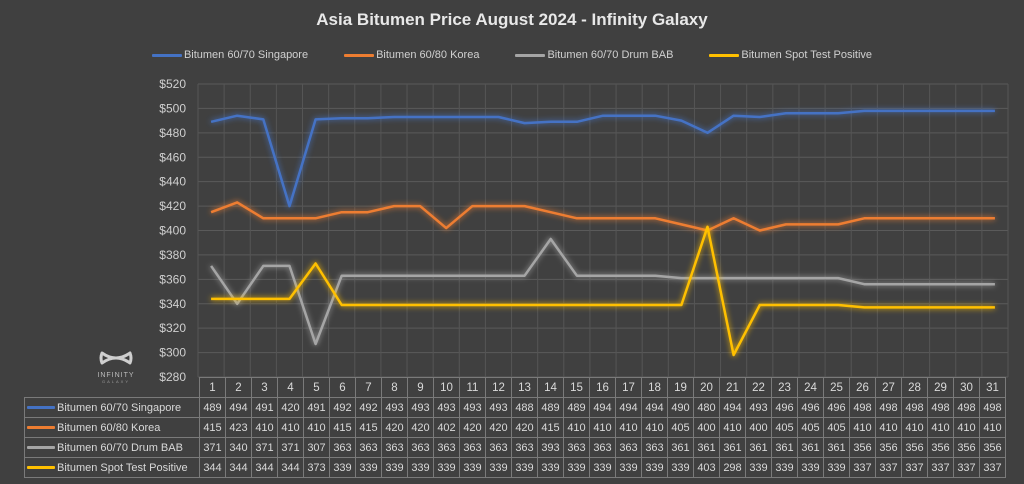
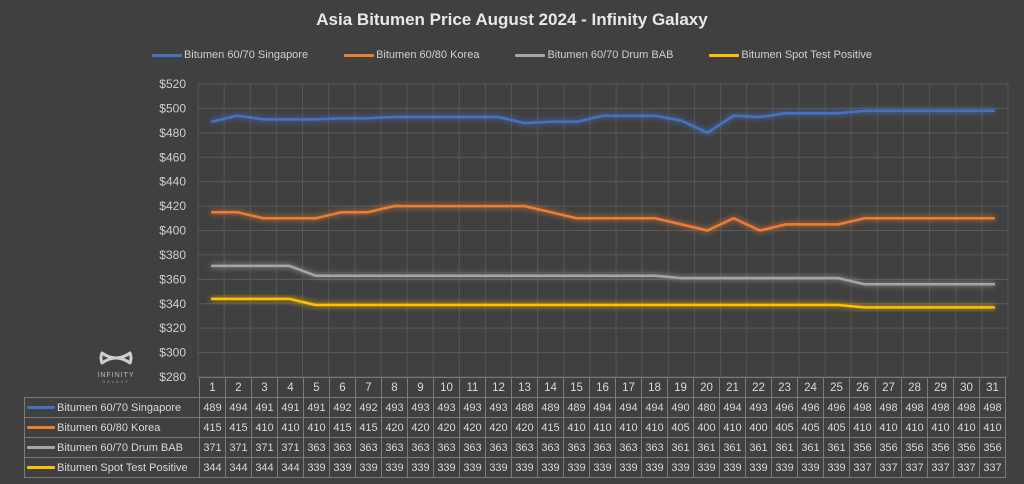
Bitumen 60/80 Korea/2: 423 -> 415
Bitumen 60/70 Drum BAB/2: 340 -> 371
Bitumen 60/70 Singapore/4: 420 -> 491
Bitumen 60/70 Drum BAB/5: 307 -> 363
Bitumen Spot Test Positive/5: 373 -> 339
Bitumen 60/80 Korea/10: 402 -> 420
Bitumen 60/70 Drum BAB/14: 393 -> 363
Bitumen Spot Test Positive/20: 403 -> 339
Bitumen Spot Test Positive/21: 298 -> 339
